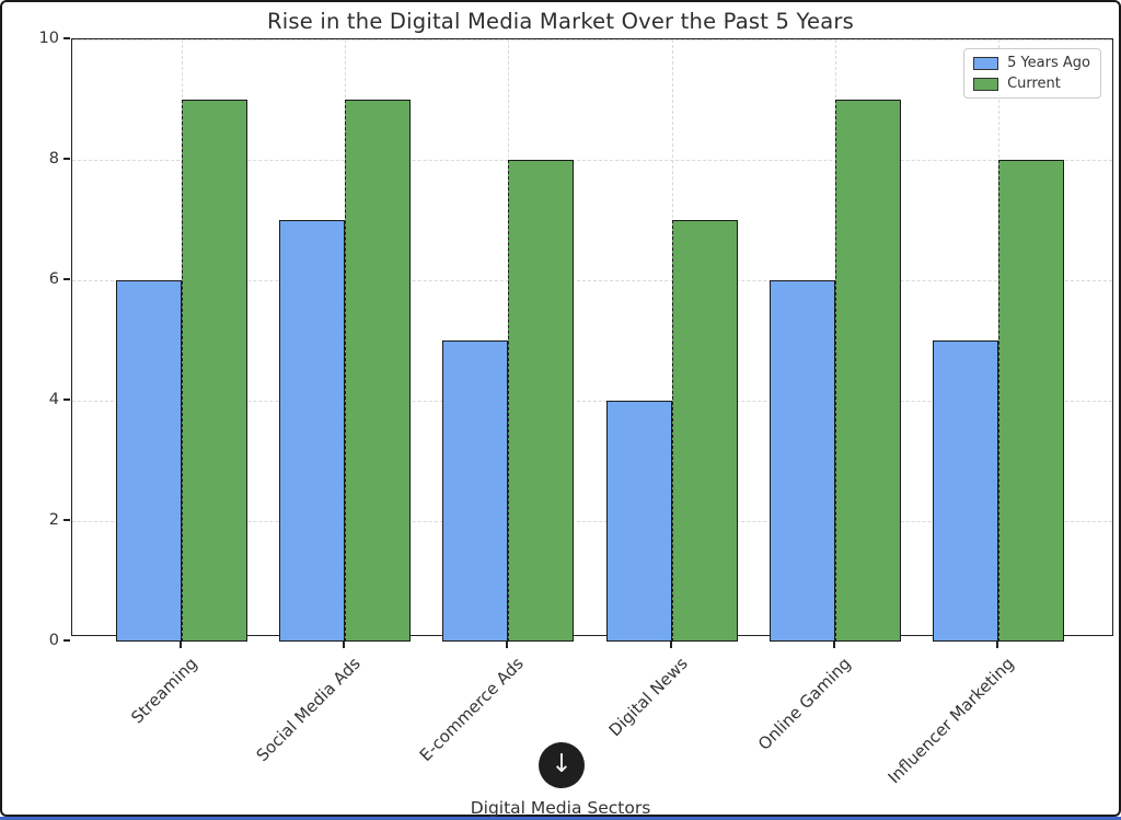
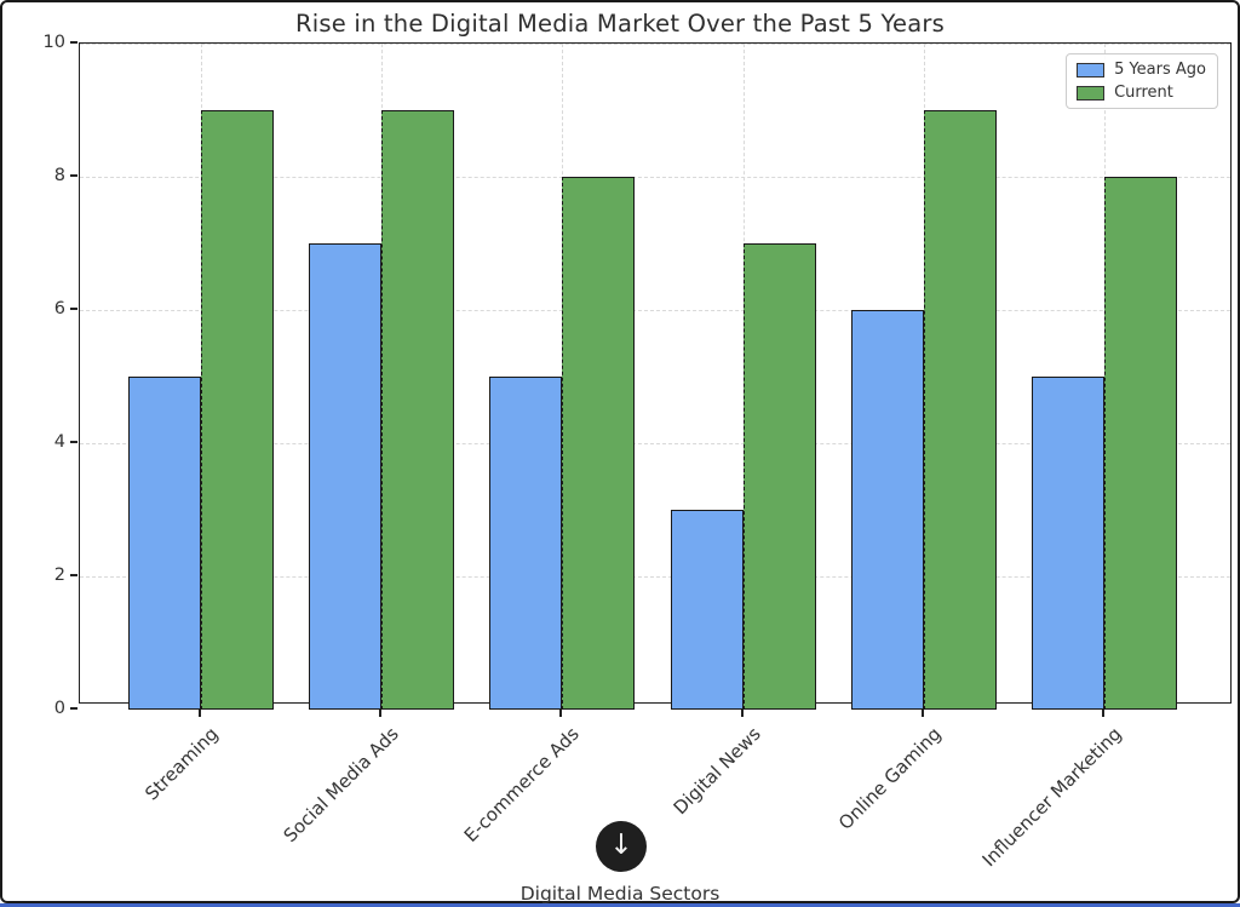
5 Years Ago/Streaming: 6 -> 5
5 Years Ago/Digital News: 4 -> 3
